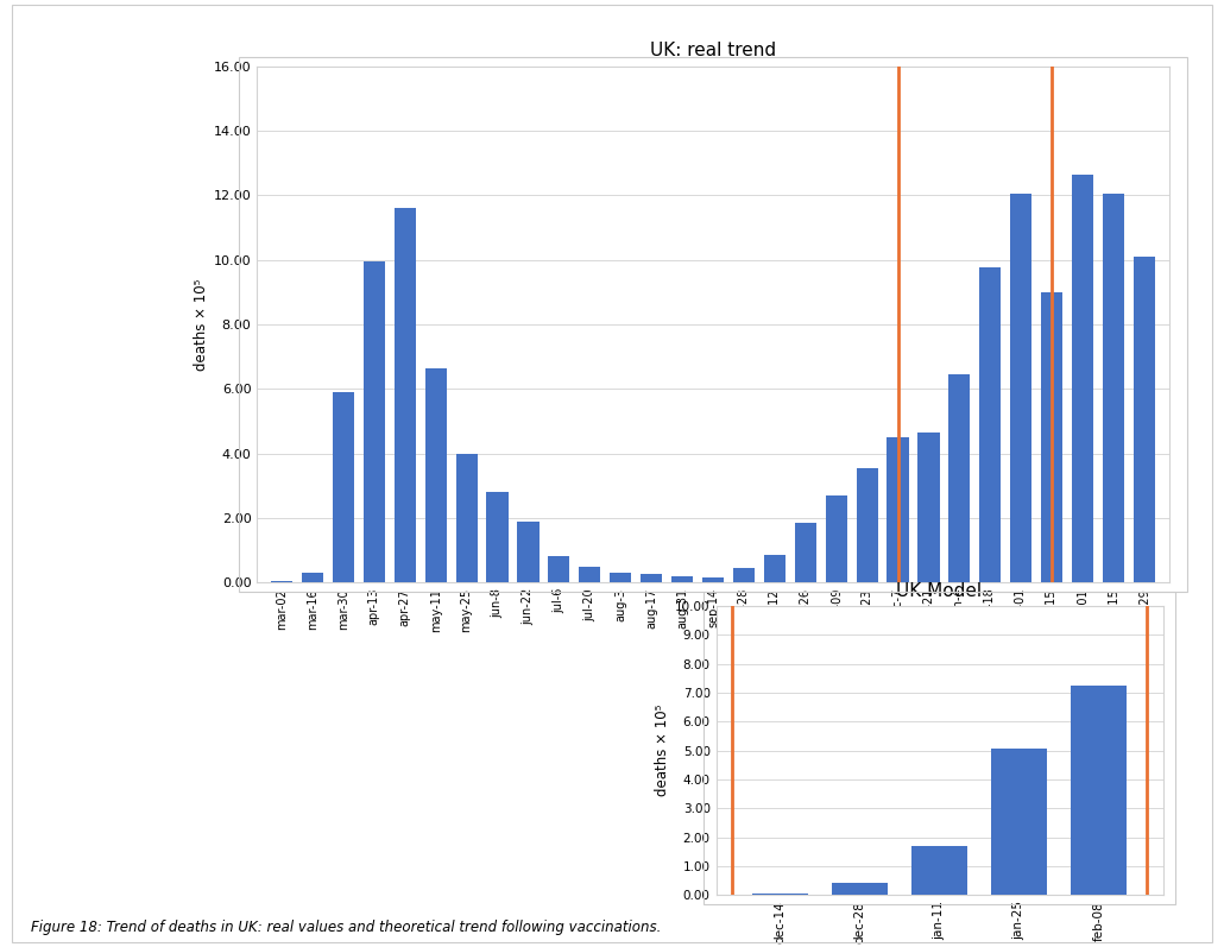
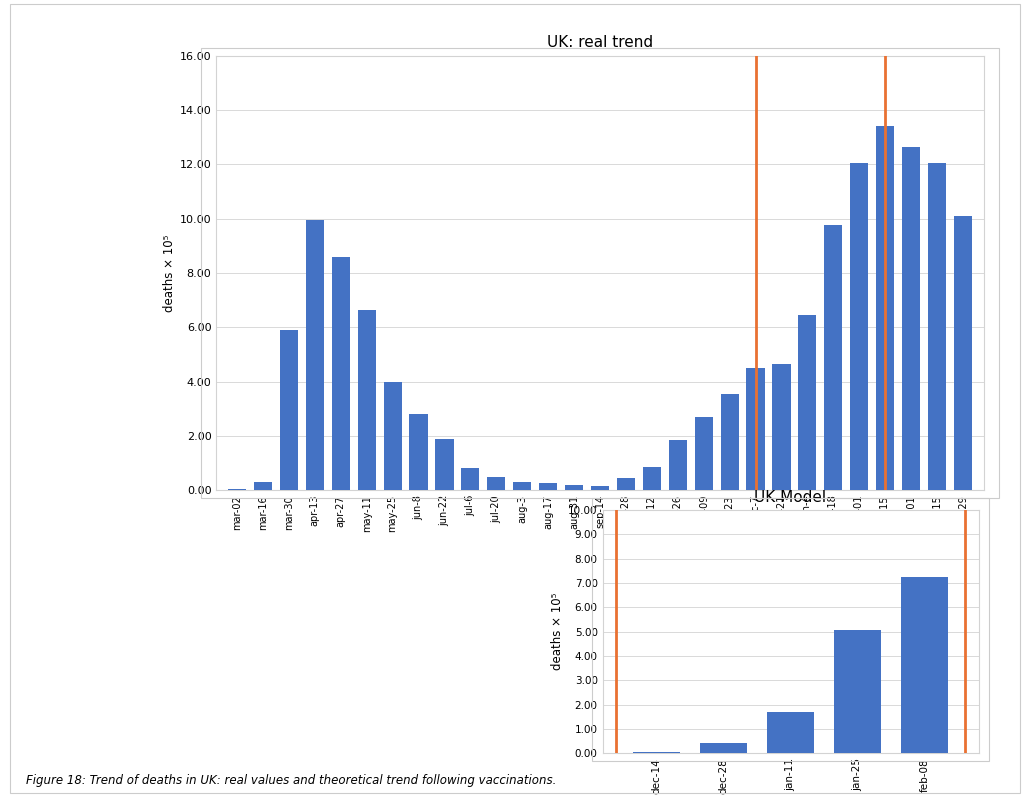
UK: real trend/apr-27: 11.60 -> 8.60
UK: real trend/feb-15: 9.00 -> 13.40
